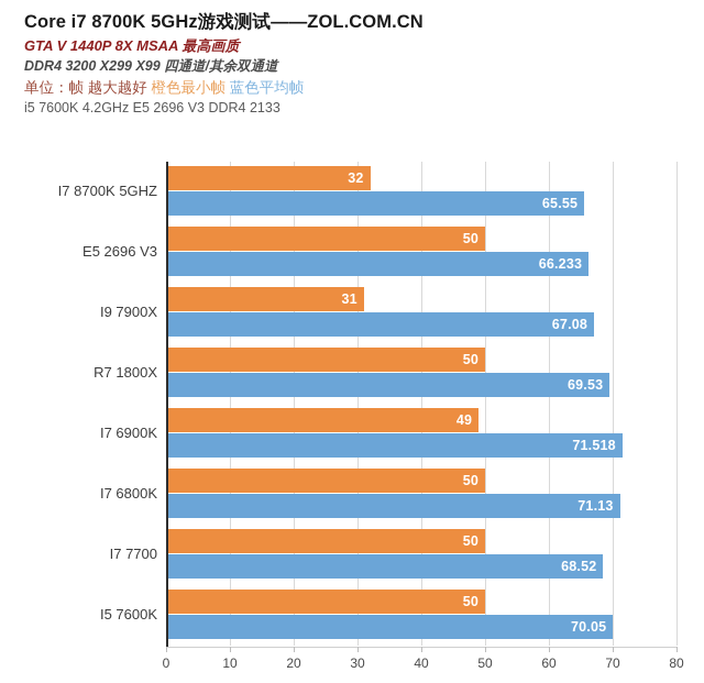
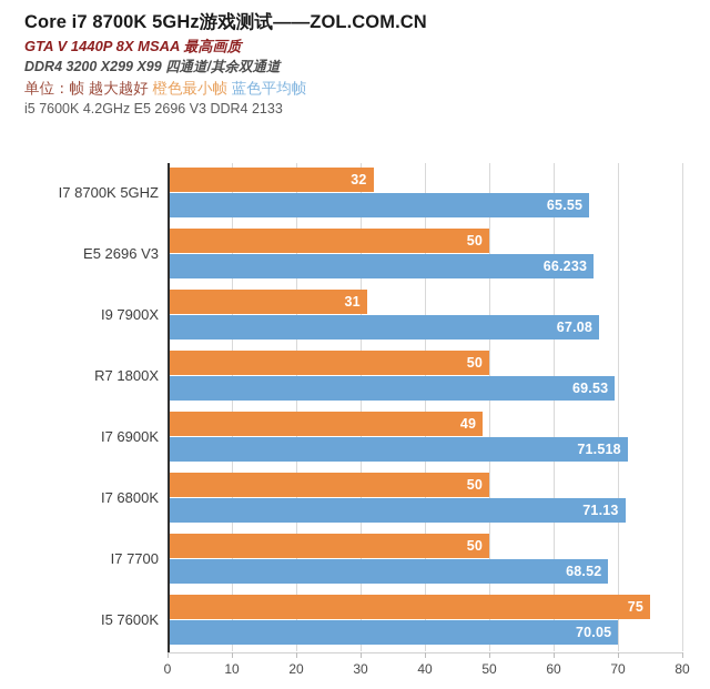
橙色最小帧/I5 7600K: 50 -> 75
